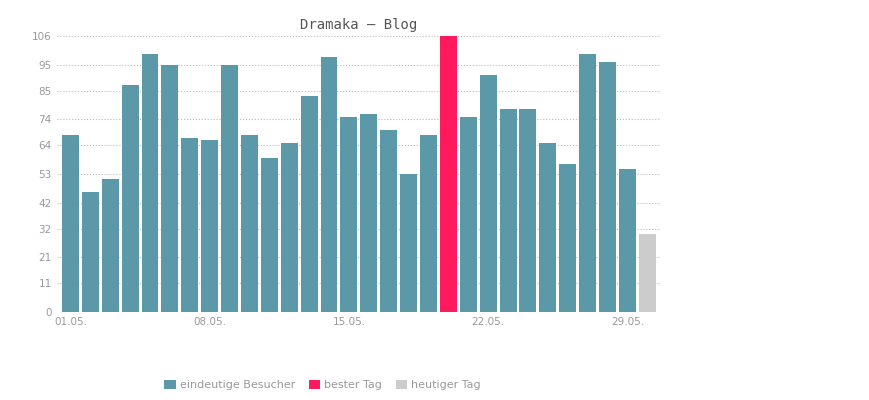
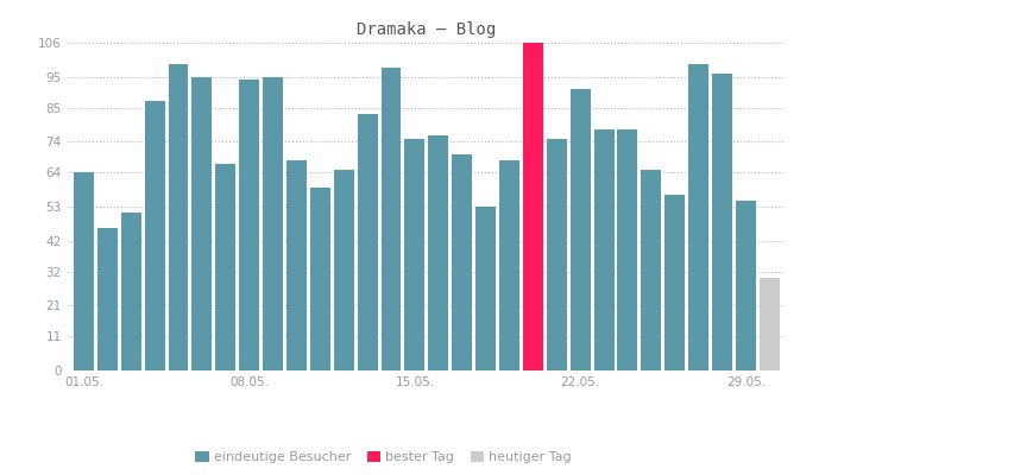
01.05.: 68 -> 64
08.05.: 66 -> 94
